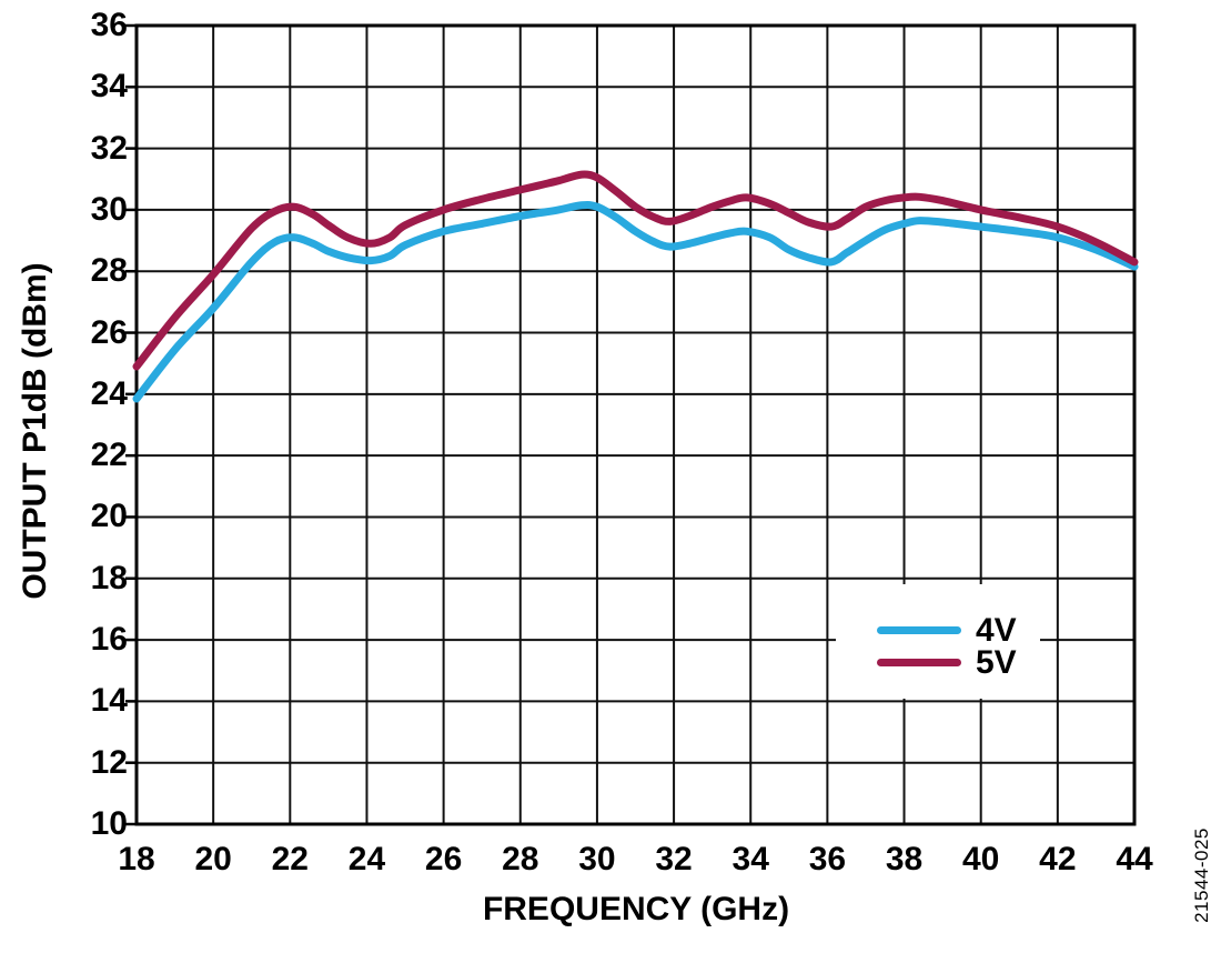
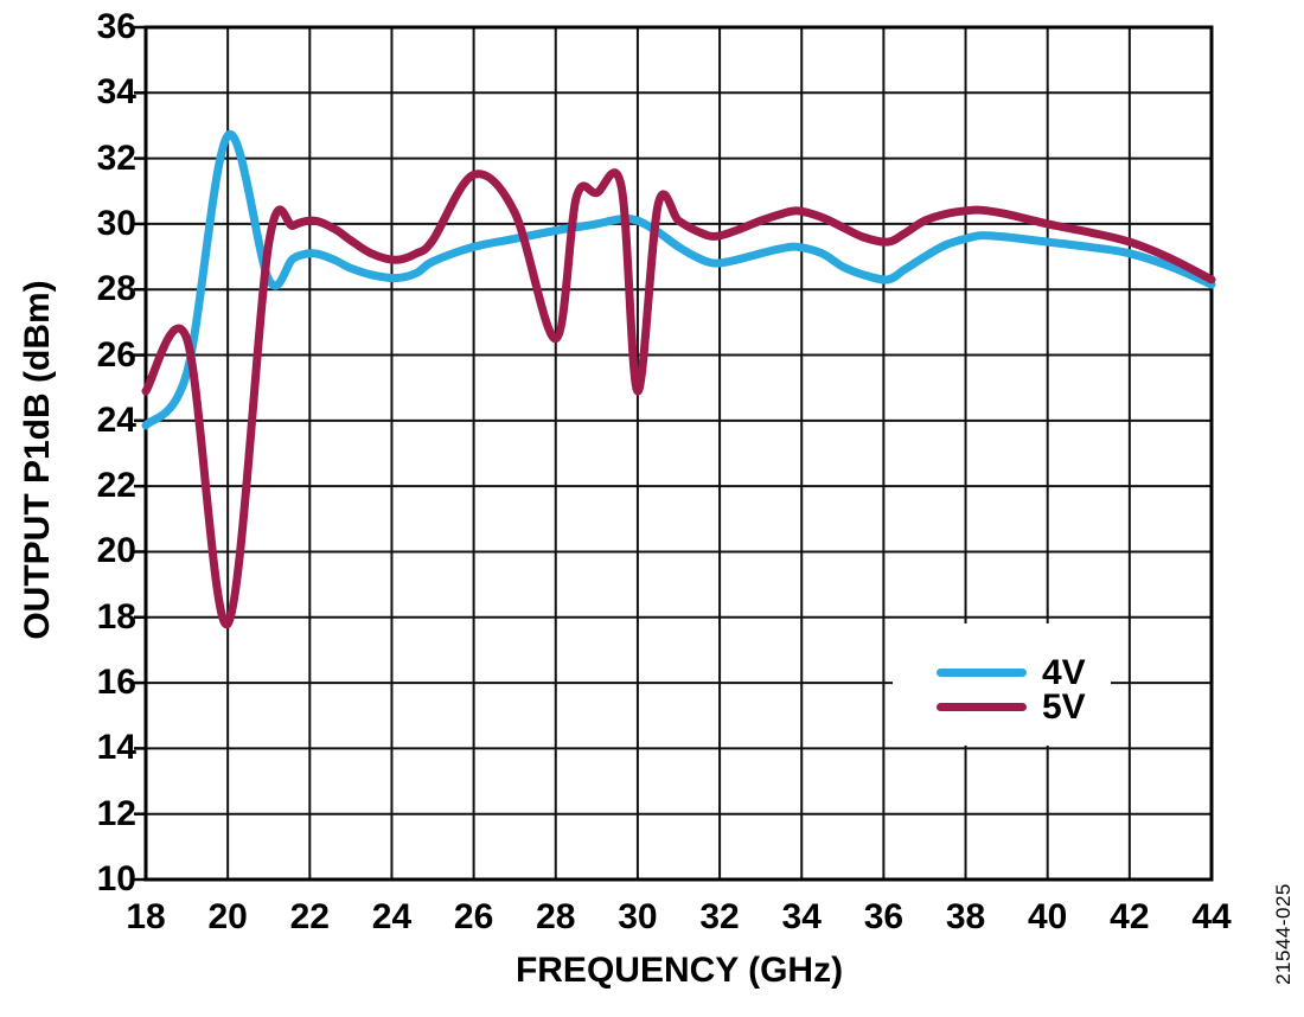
4V/20: 26.8 -> 32.7
5V/20: 27.9 -> 17.8
5V/26: 30.0 -> 31.5
5V/28: 30.6 -> 26.5
5V/30: 31.1 -> 24.9
